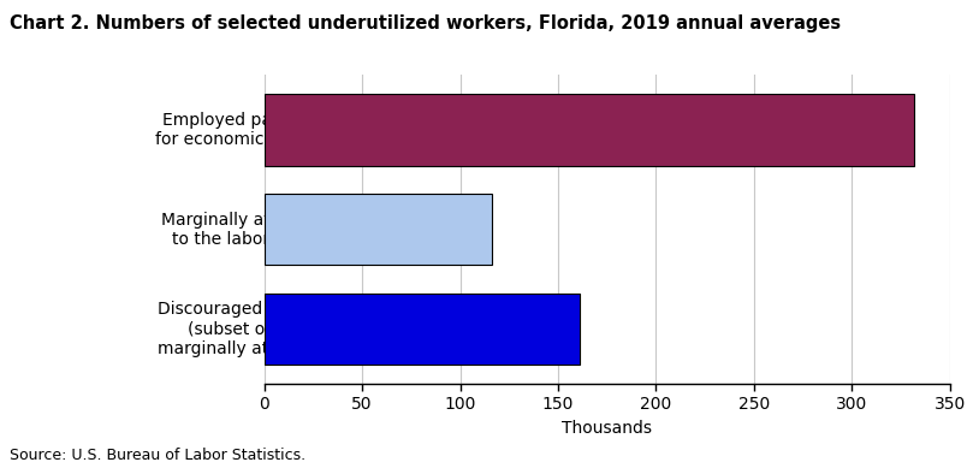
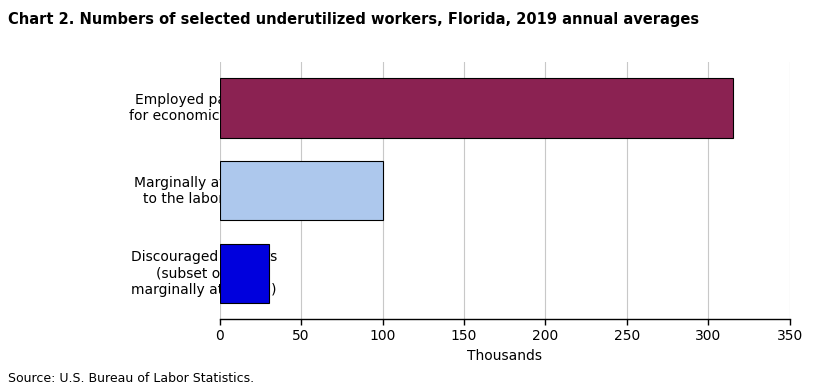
Employed part time for economic reasons: 332 -> 315
Marginally attached to the labor force: 116 -> 100
Discouraged workers (subset of the marginally attached): 161 -> 30
